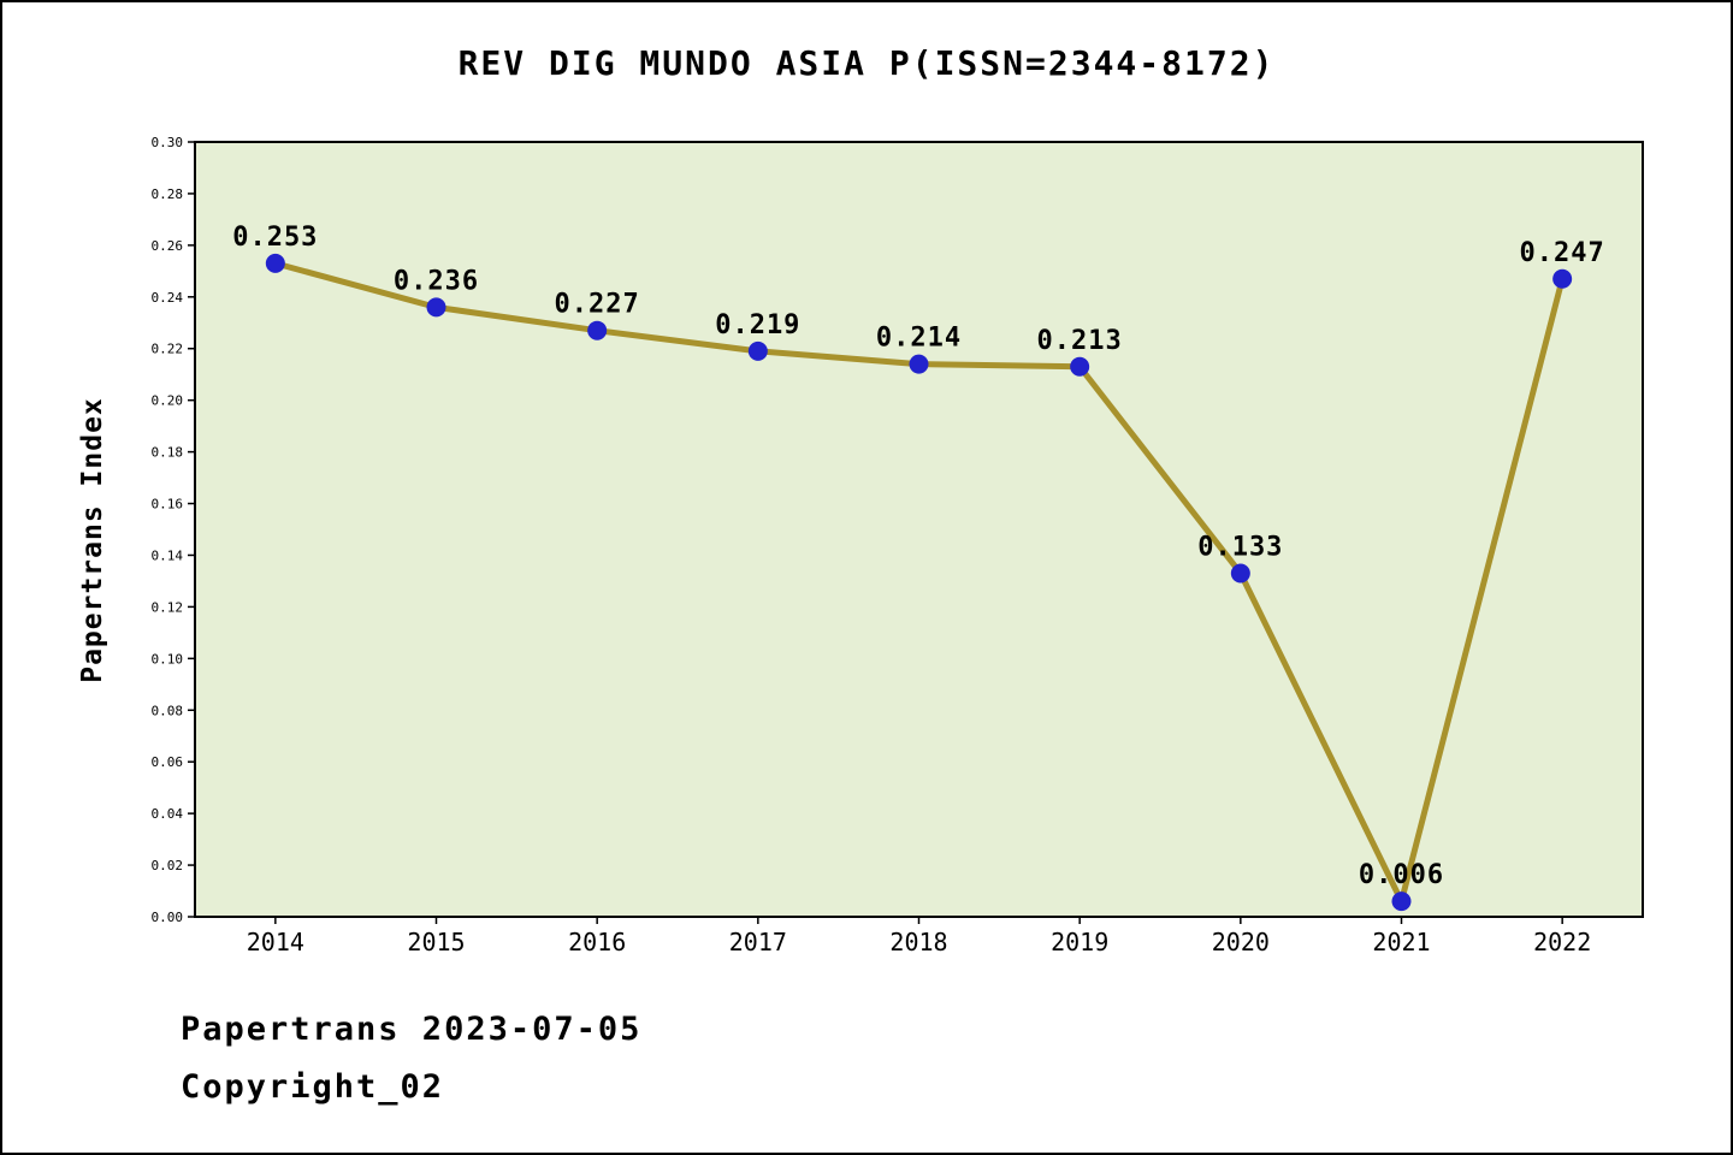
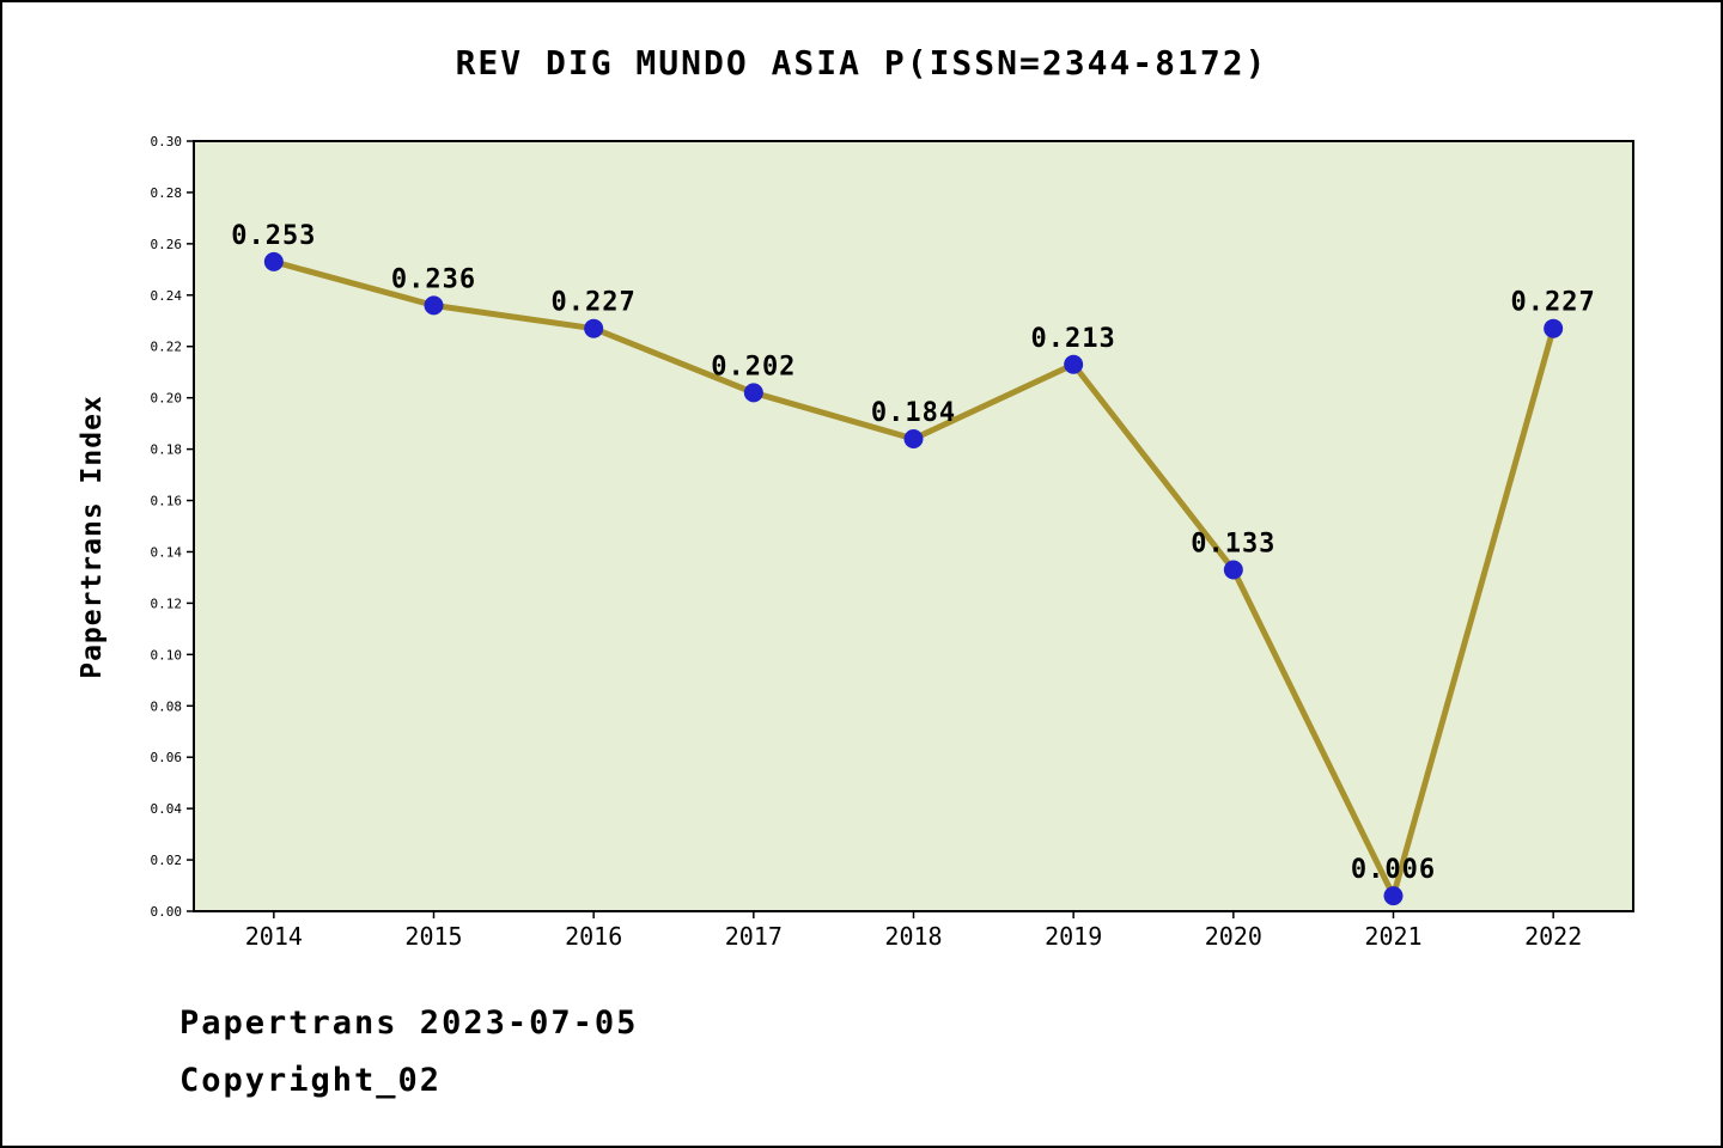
2017: 0.219 -> 0.202
2018: 0.214 -> 0.184
2022: 0.247 -> 0.227
